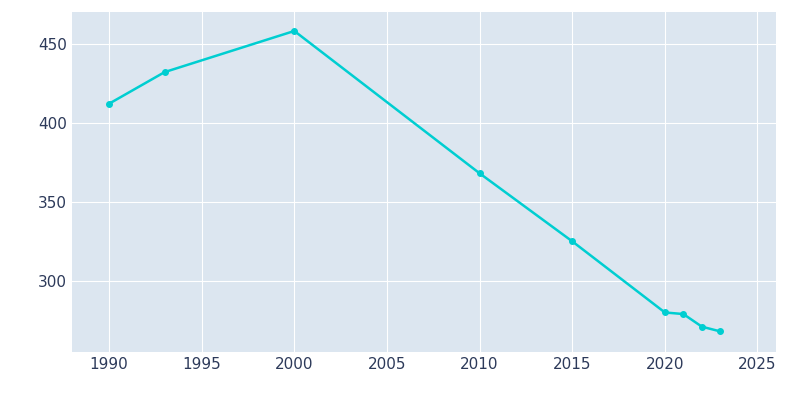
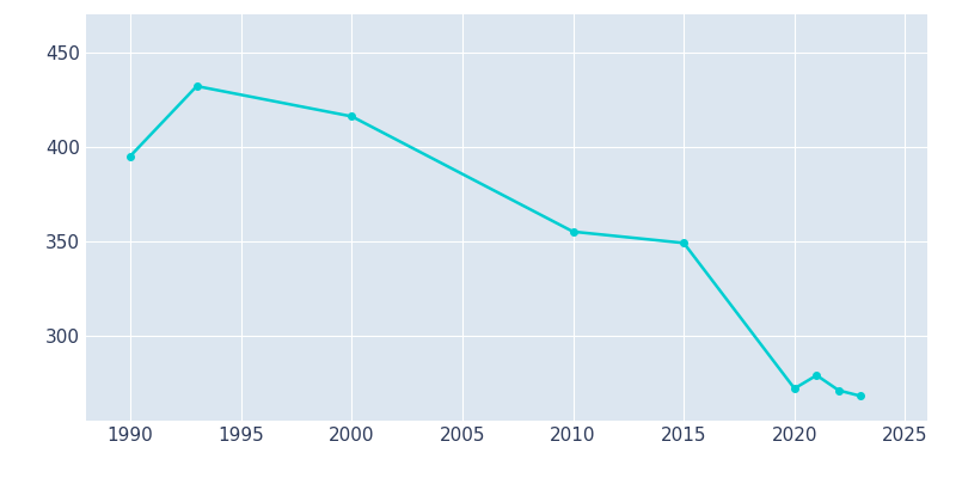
1990: 412 -> 395
2000: 458 -> 416
2010: 368 -> 355
2015: 325 -> 349
2020: 280 -> 272
